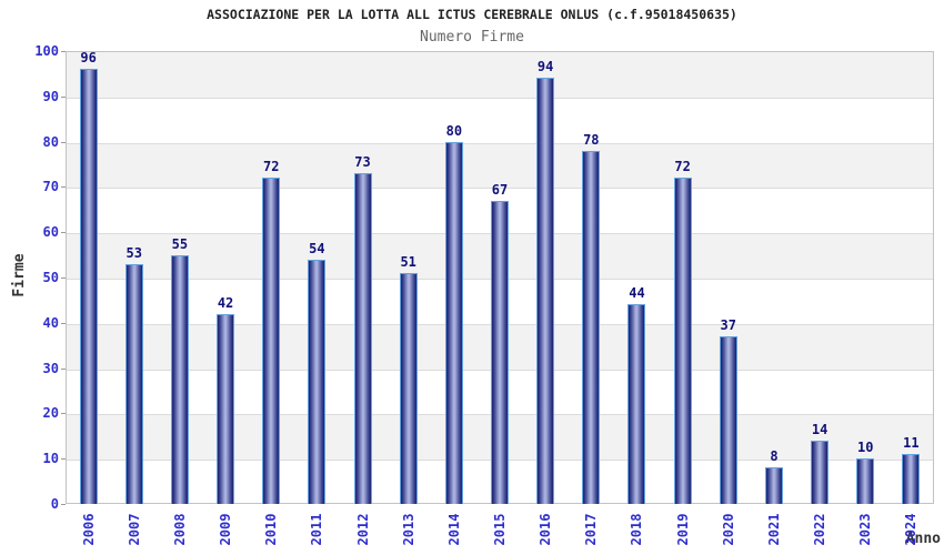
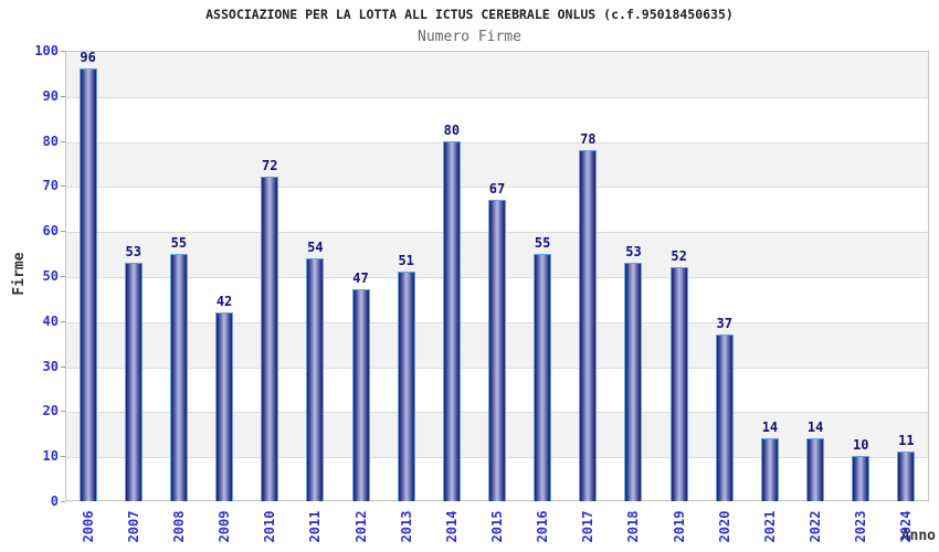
2012: 73 -> 47
2016: 94 -> 55
2018: 44 -> 53
2019: 72 -> 52
2021: 8 -> 14
